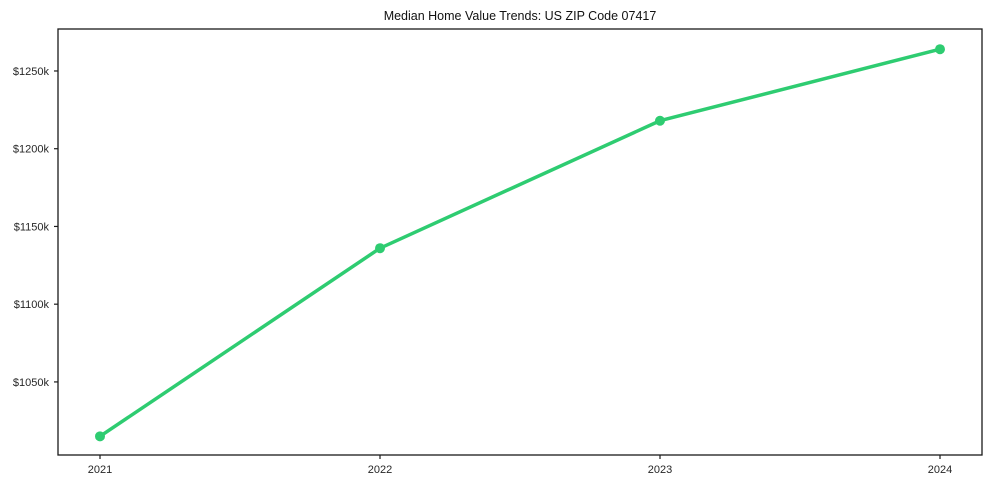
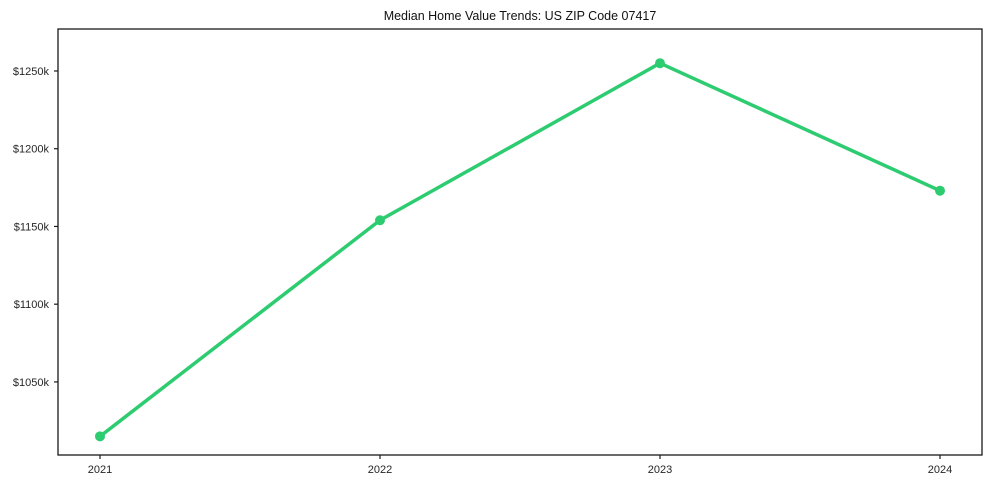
2022: $1136k -> $1154k
2023: $1218k -> $1255k
2024: $1264k -> $1173k
